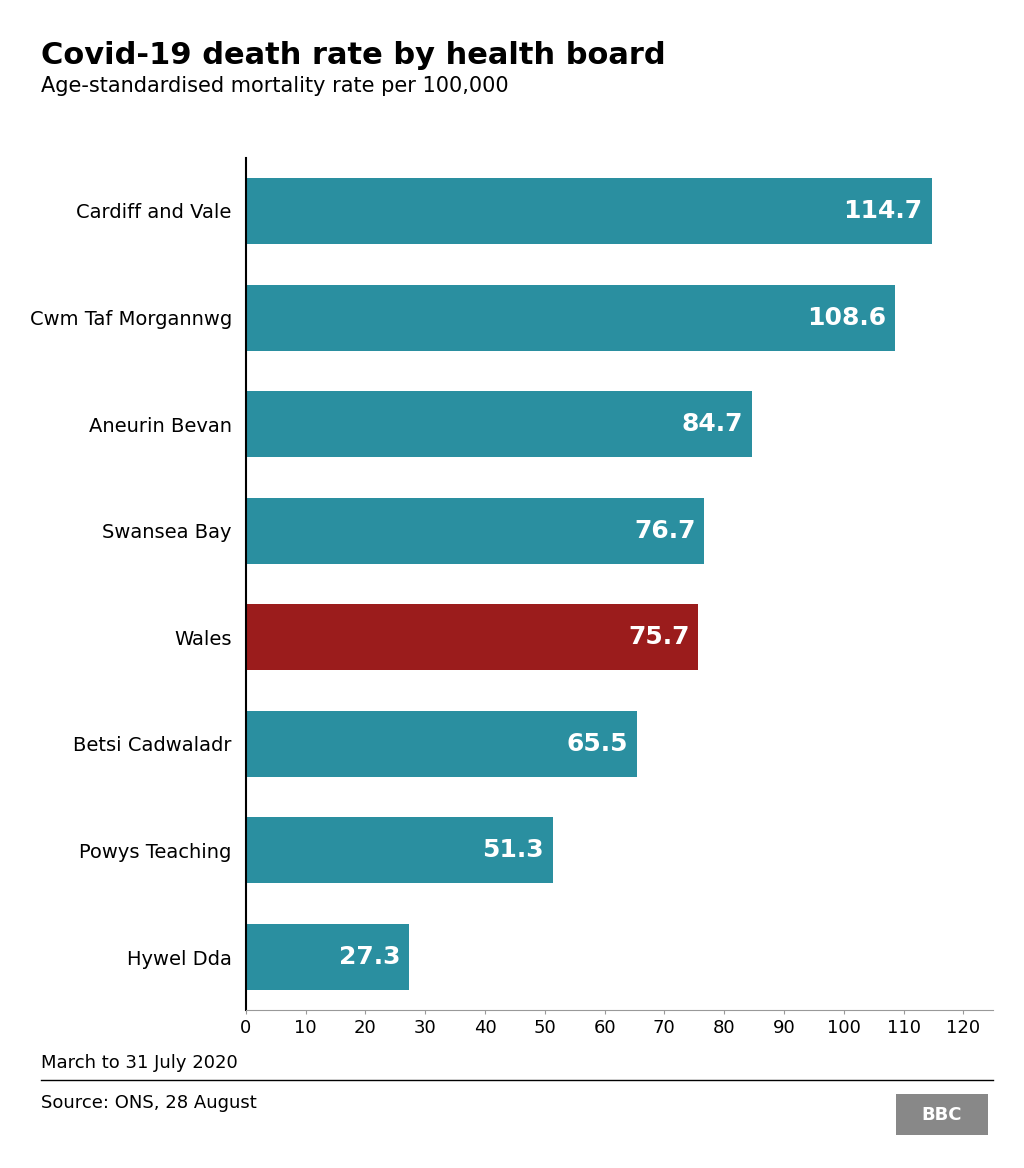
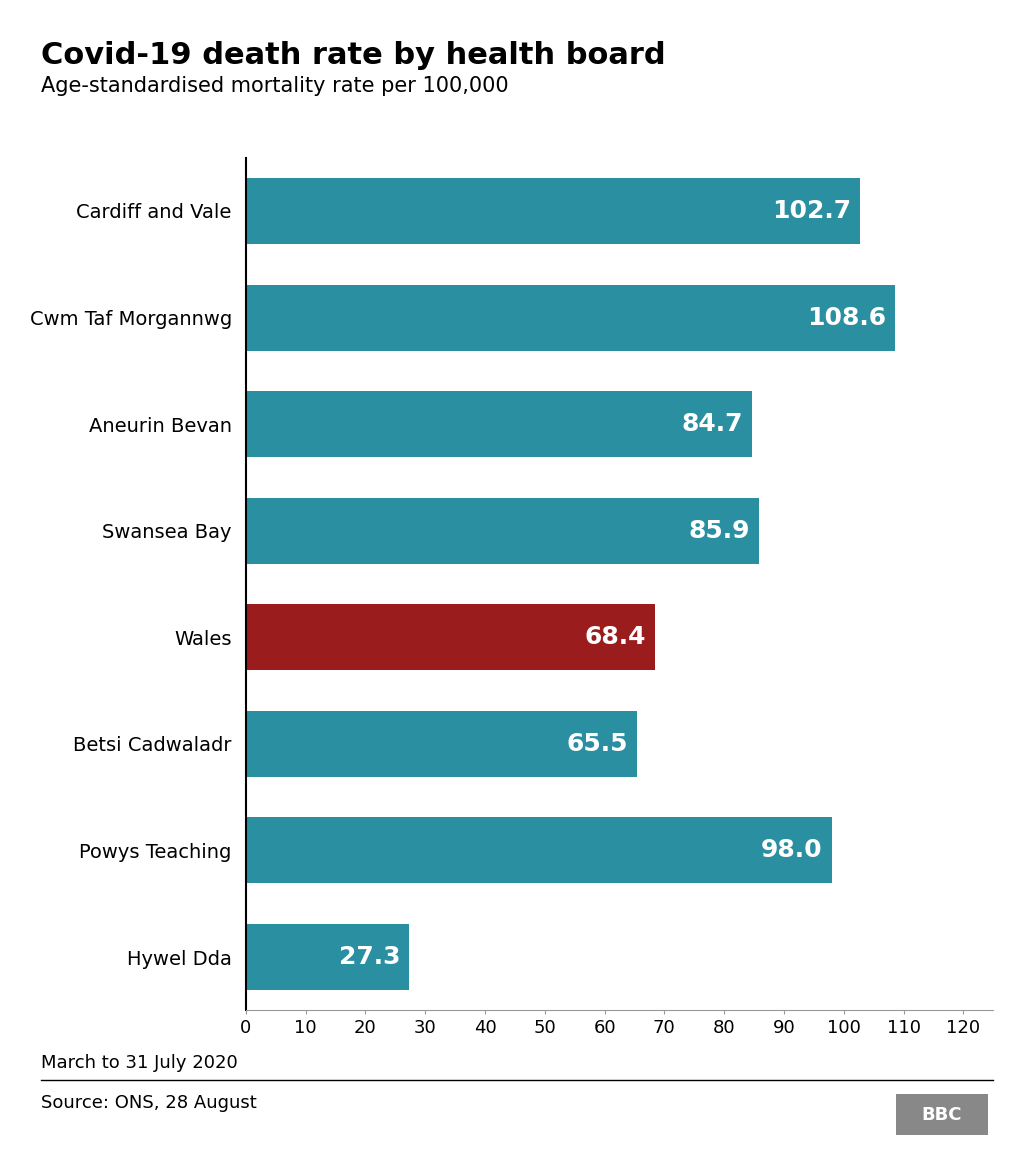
Cardiff and Vale: 114.7 -> 102.7
Swansea Bay: 76.7 -> 85.9
Wales: 75.7 -> 68.4
Powys Teaching: 51.3 -> 98.0
